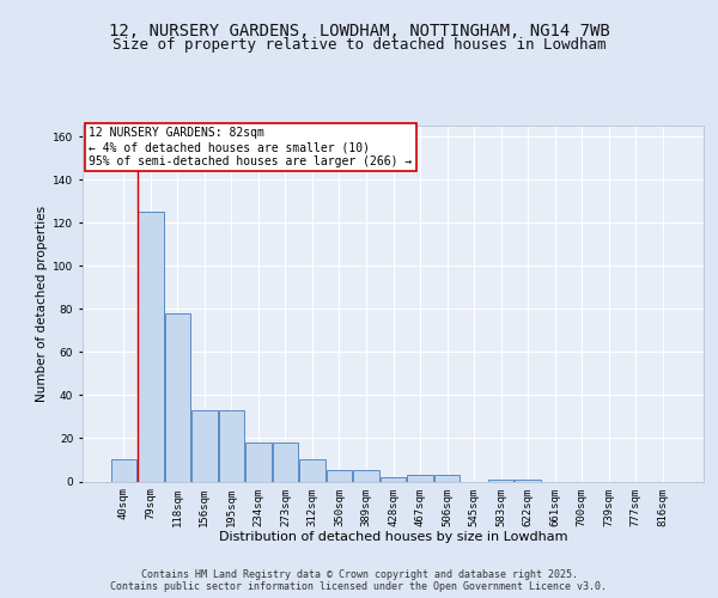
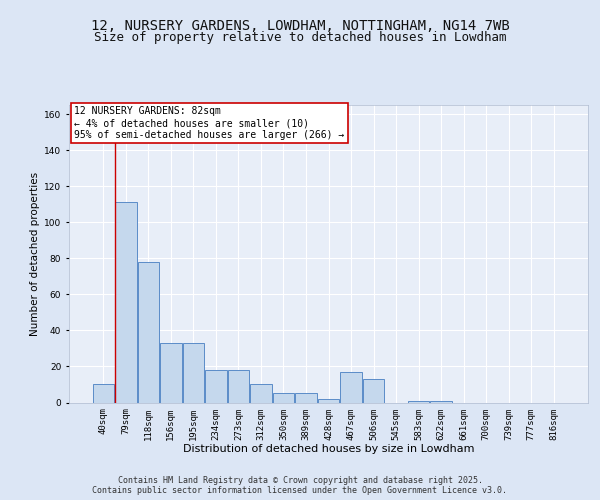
79sqm: 125 -> 111
467sqm: 3 -> 17
506sqm: 3 -> 13
